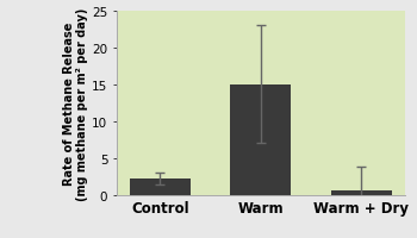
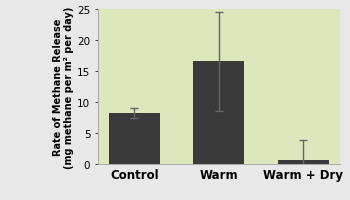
Control: 2.3 -> 8.2
Warm: 15.0 -> 16.6
